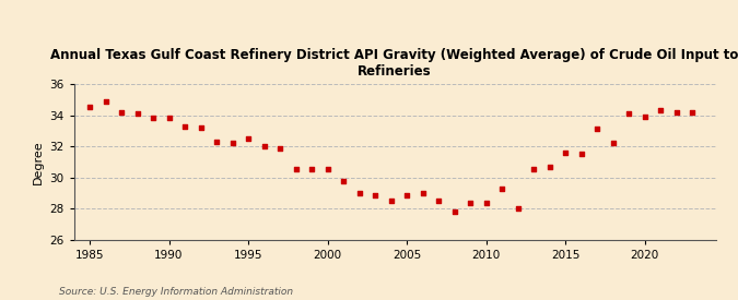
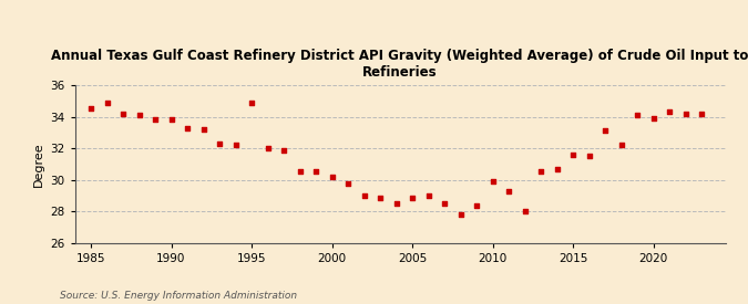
1995: 32.5 -> 34.9
2000: 30.6 -> 30.2
2010: 28.4 -> 29.9
